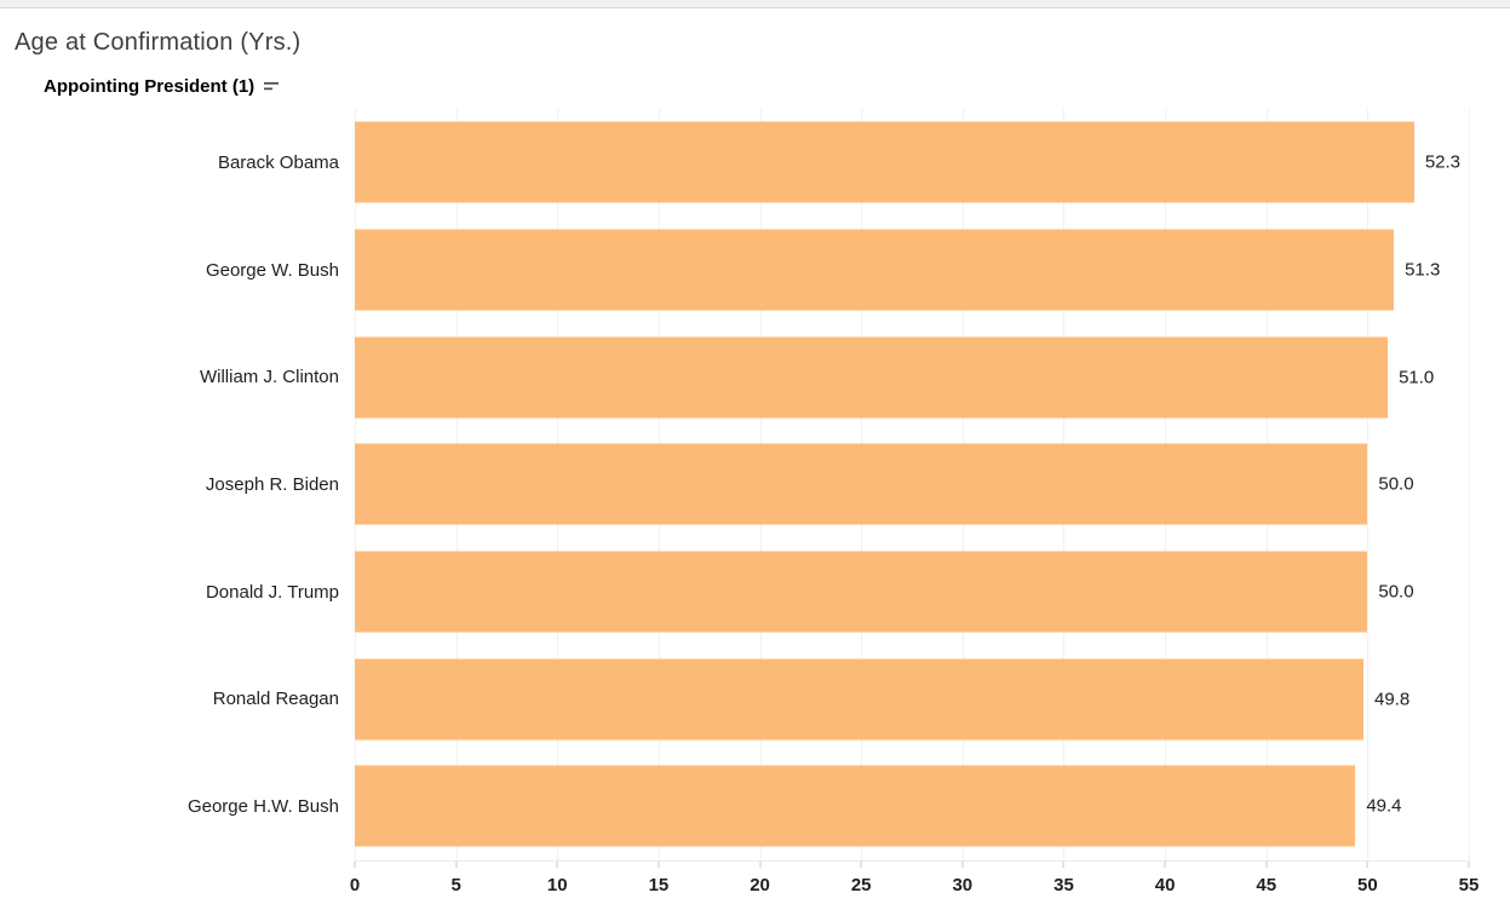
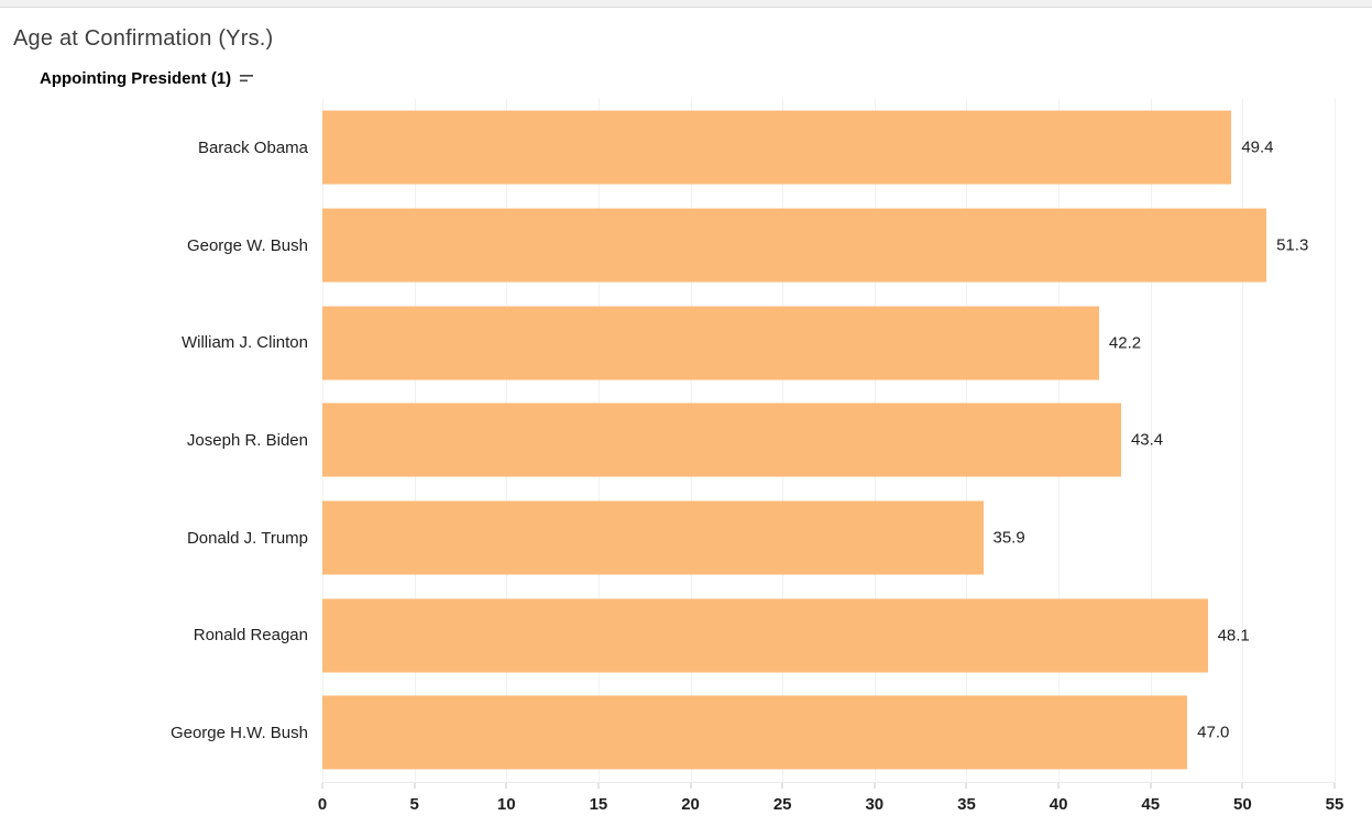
Barack Obama: 52.3 -> 49.4
William J. Clinton: 51.0 -> 42.2
Joseph R. Biden: 50.0 -> 43.4
Donald J. Trump: 50.0 -> 35.9
Ronald Reagan: 49.8 -> 48.1
George H.W. Bush: 49.4 -> 47.0
